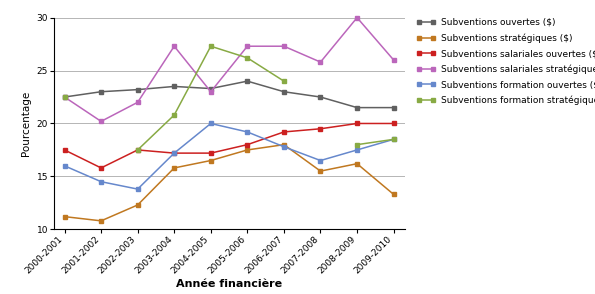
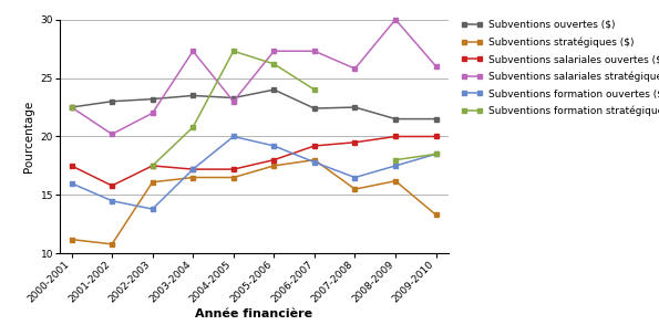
Subventions stratégiques ($)/2002-2003: 12.3 -> 16.1
Subventions stratégiques ($)/2003-2004: 15.8 -> 16.5
Subventions ouvertes ($)/2006-2007: 23.0 -> 22.4
